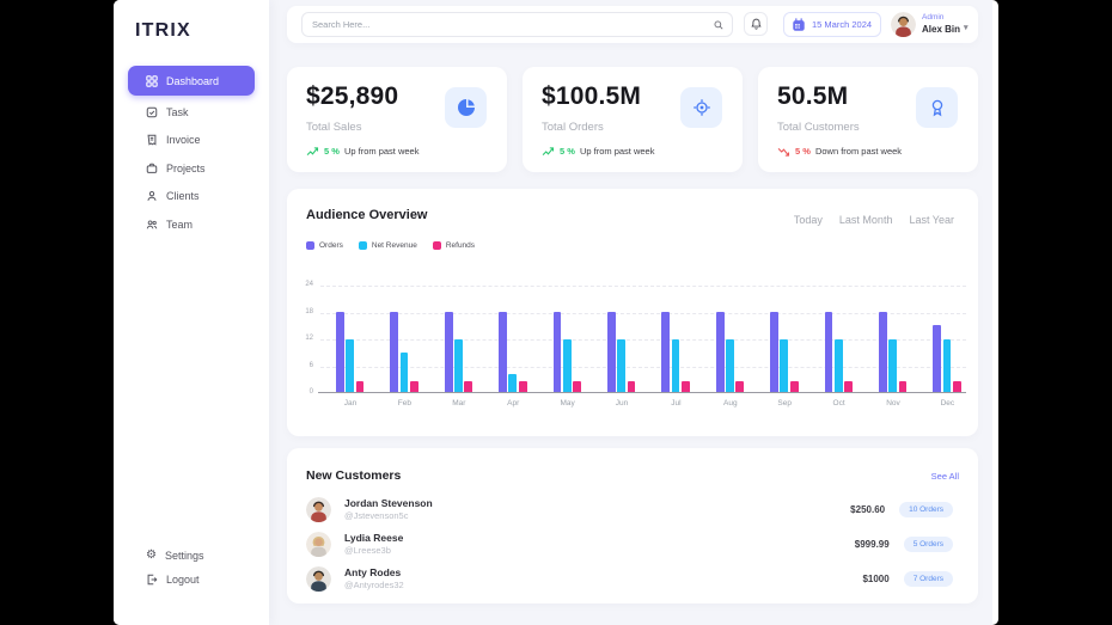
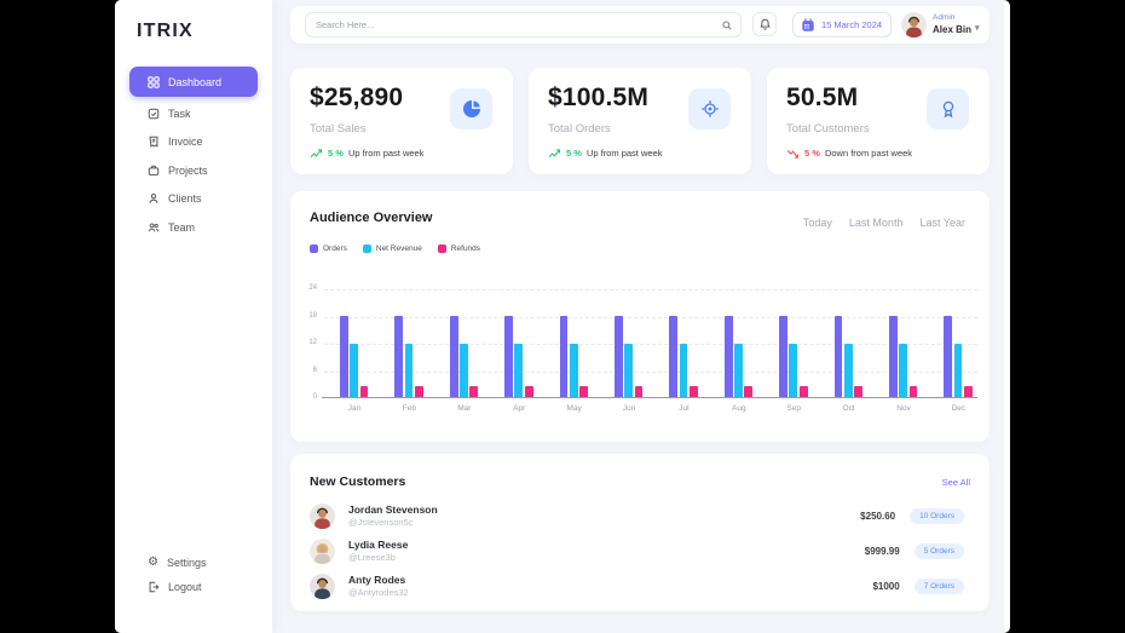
Net Revenue/Feb: 9 -> 12
Net Revenue/Apr: 4 -> 12
Orders/Dec: 15 -> 18
